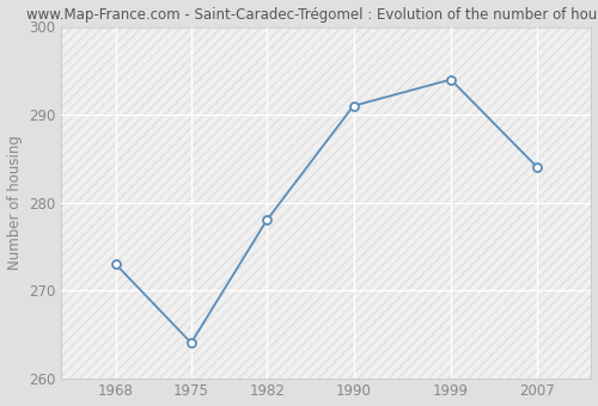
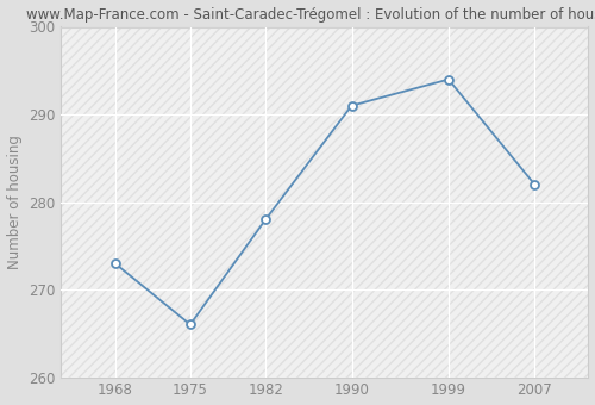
1975: 264 -> 266
2007: 284 -> 282
